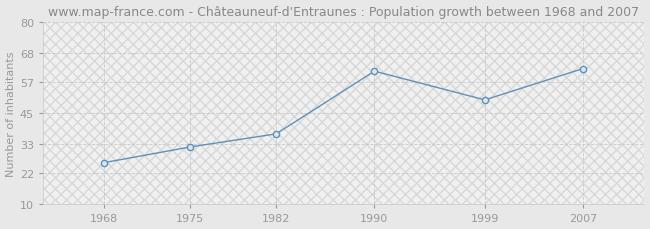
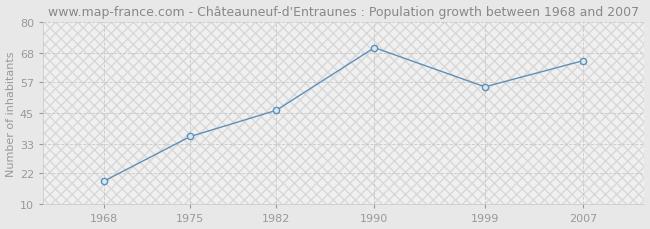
1968: 26 -> 19
1975: 32 -> 36
1982: 37 -> 46
1990: 61 -> 70
1999: 50 -> 55
2007: 62 -> 65
